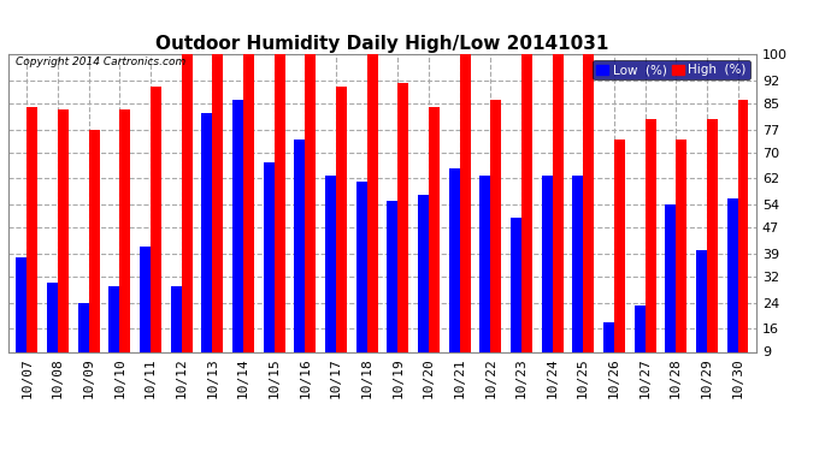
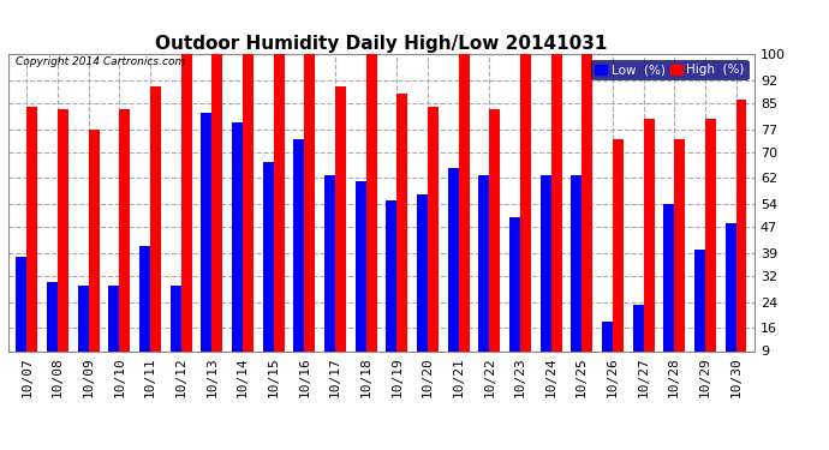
Low (%)/10/09: 24 -> 29
Low (%)/10/14: 86 -> 79
High (%)/10/19: 91 -> 88
High (%)/10/22: 86 -> 83
Low (%)/10/30: 56 -> 48
